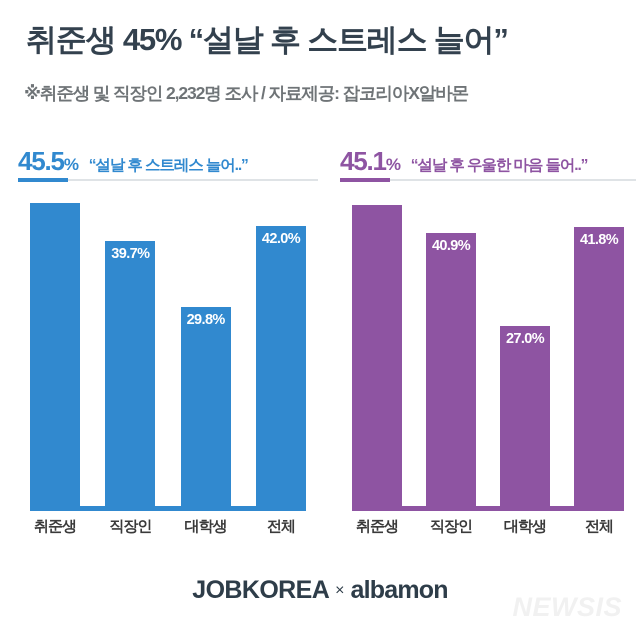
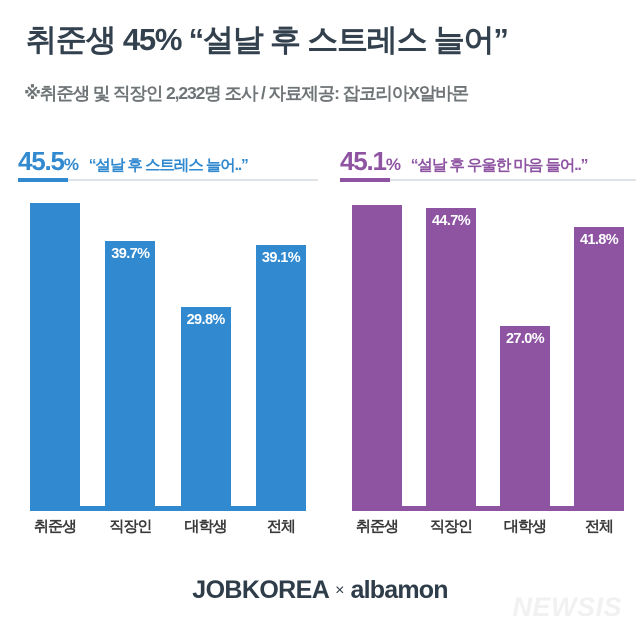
45.5%/전체: 42.0% -> 39.1%
45.1%/직장인: 40.9% -> 44.7%
